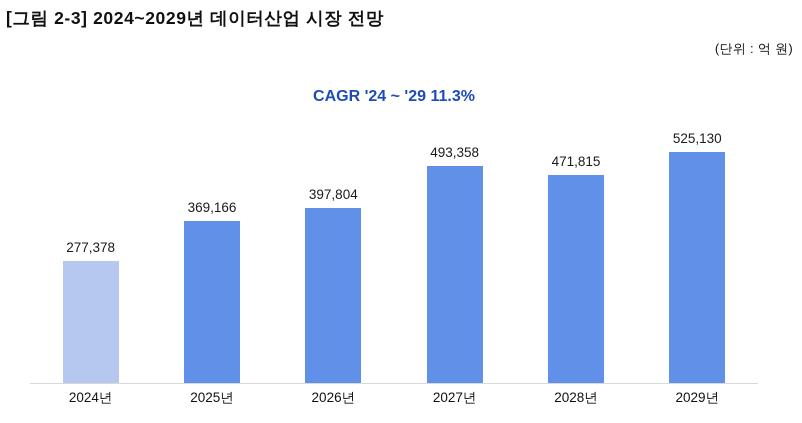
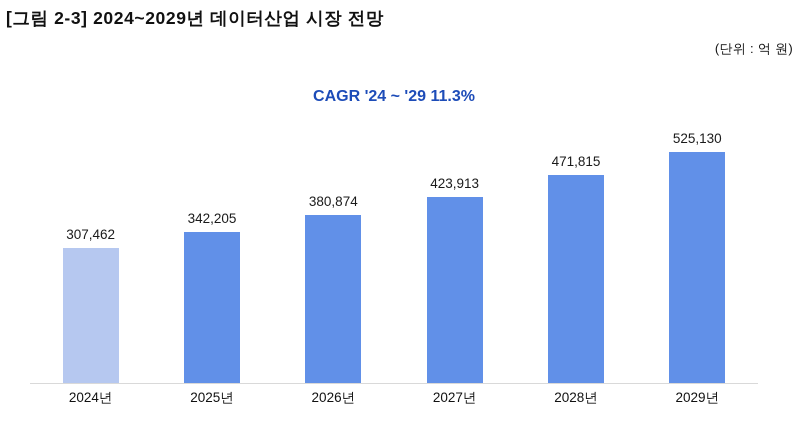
2024년: 277,378 -> 307,462
2025년: 369,166 -> 342,205
2026년: 397,804 -> 380,874
2027년: 493,358 -> 423,913
